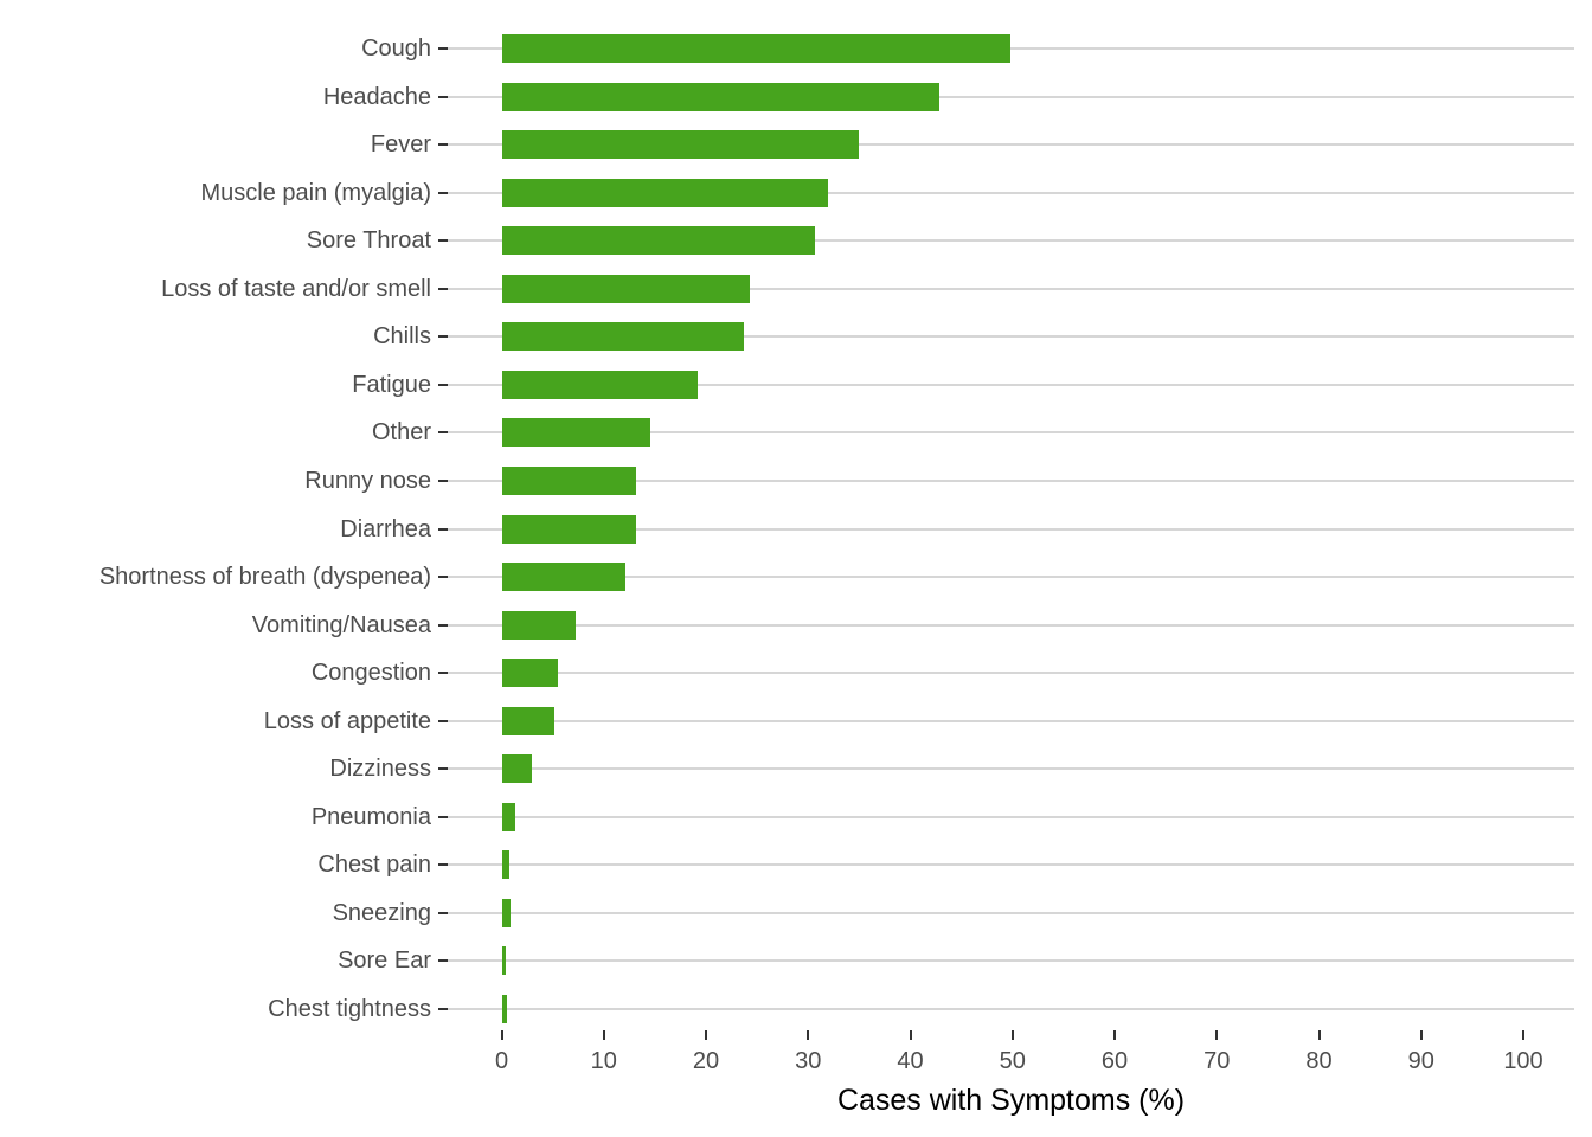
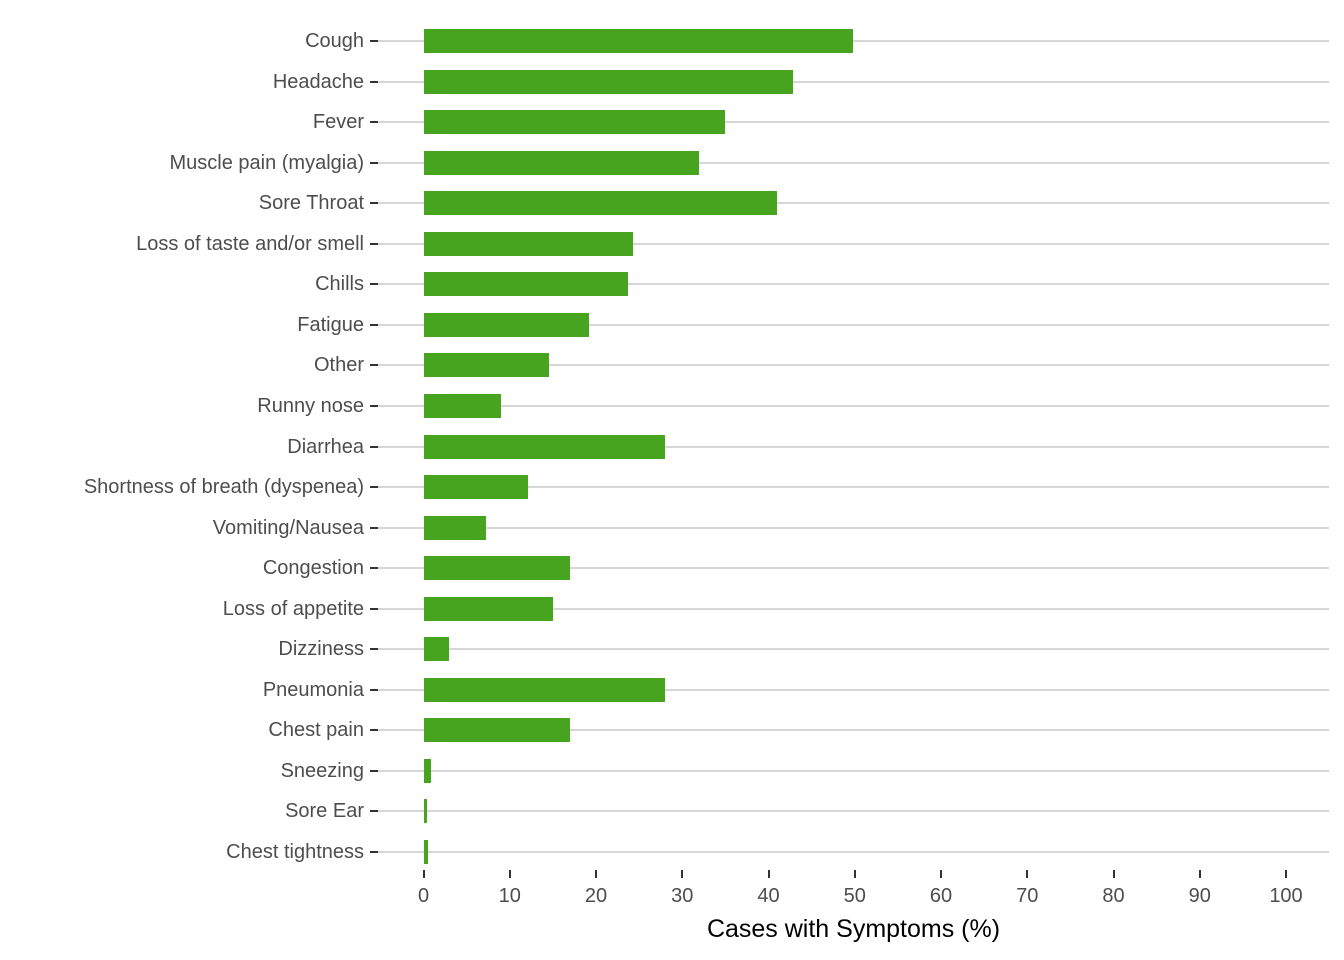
Sore Throat: 31 -> 41
Runny nose: 13 -> 9
Diarrhea: 13 -> 28
Congestion: 6 -> 17
Loss of appetite: 5 -> 15
Pneumonia: 1 -> 28
Chest pain: 1 -> 17
